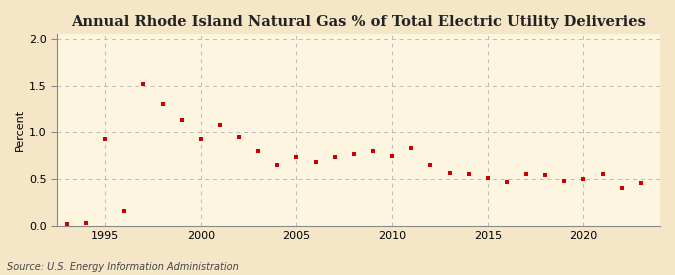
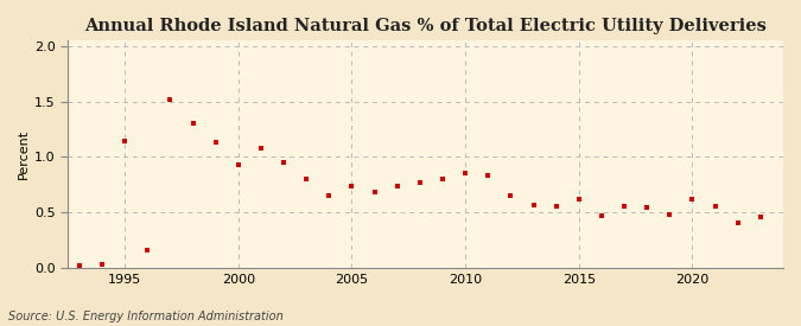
1995: 0.93 -> 1.14
2010: 0.75 -> 0.86
2015: 0.51 -> 0.62
2020: 0.50 -> 0.62
